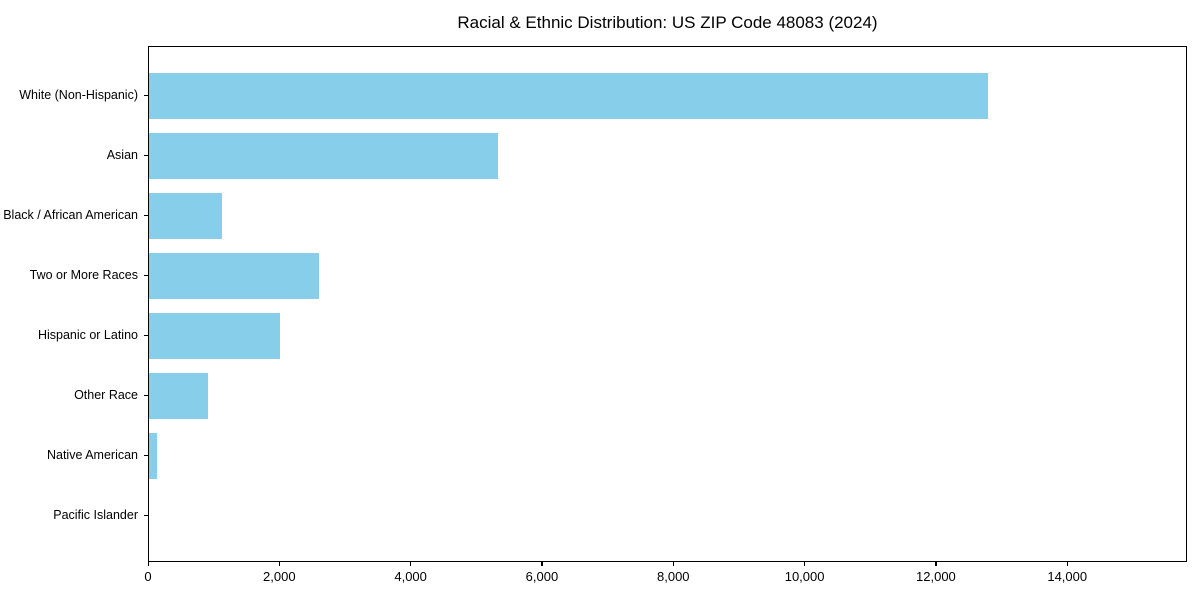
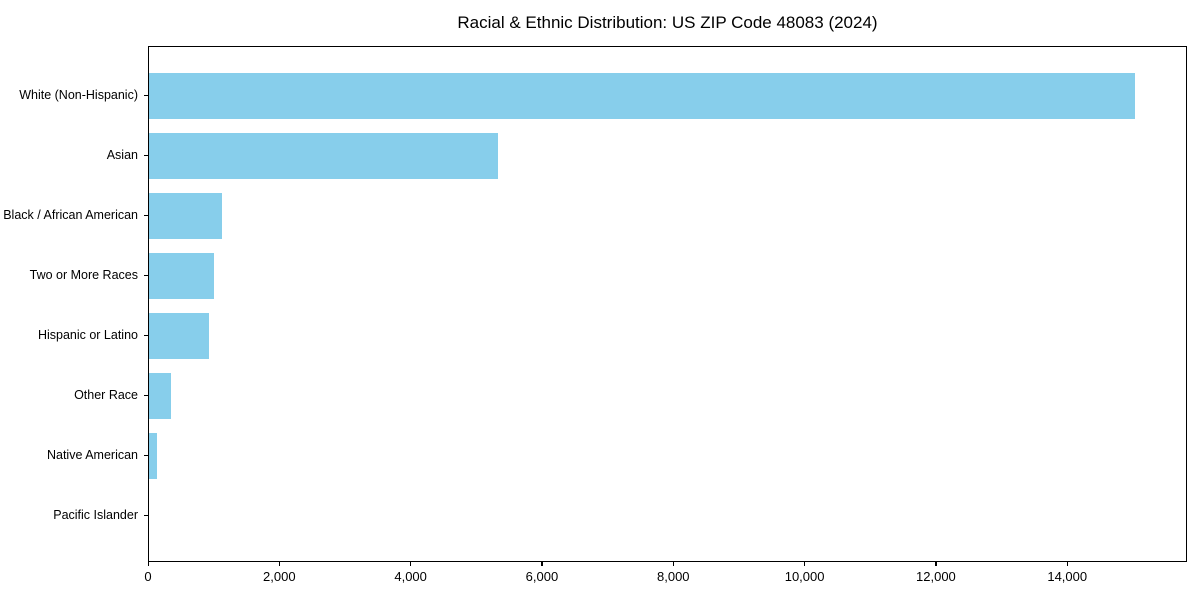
White (Non-Hispanic): 12800 -> 15000
Two or More Races: 2600 -> 1000
Hispanic or Latino: 2000 -> 900
Other Race: 900 -> 300
